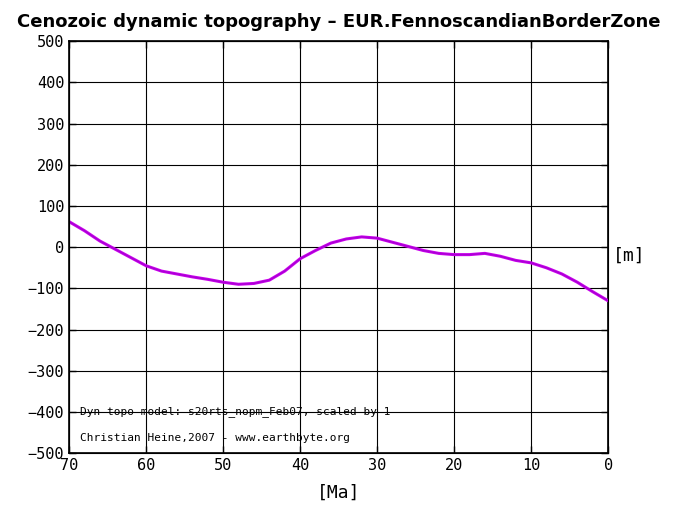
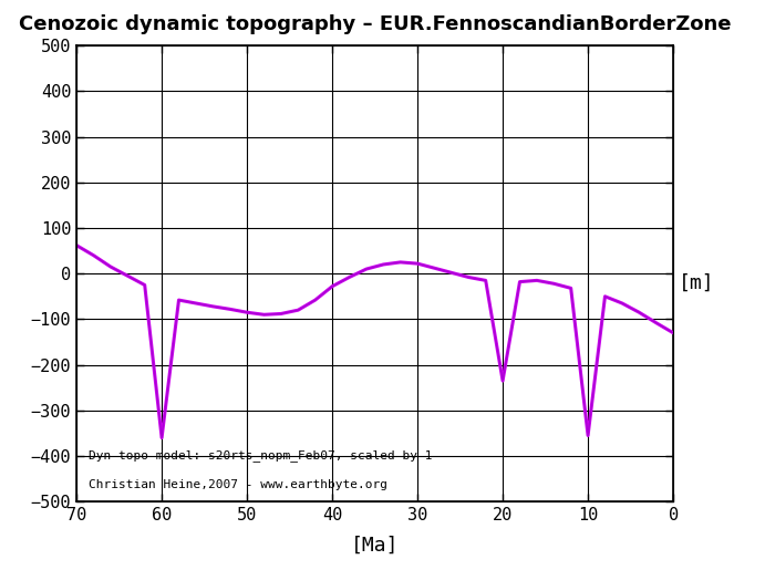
60: -45 -> -360
20: -18 -> -235
10: -38 -> -355
